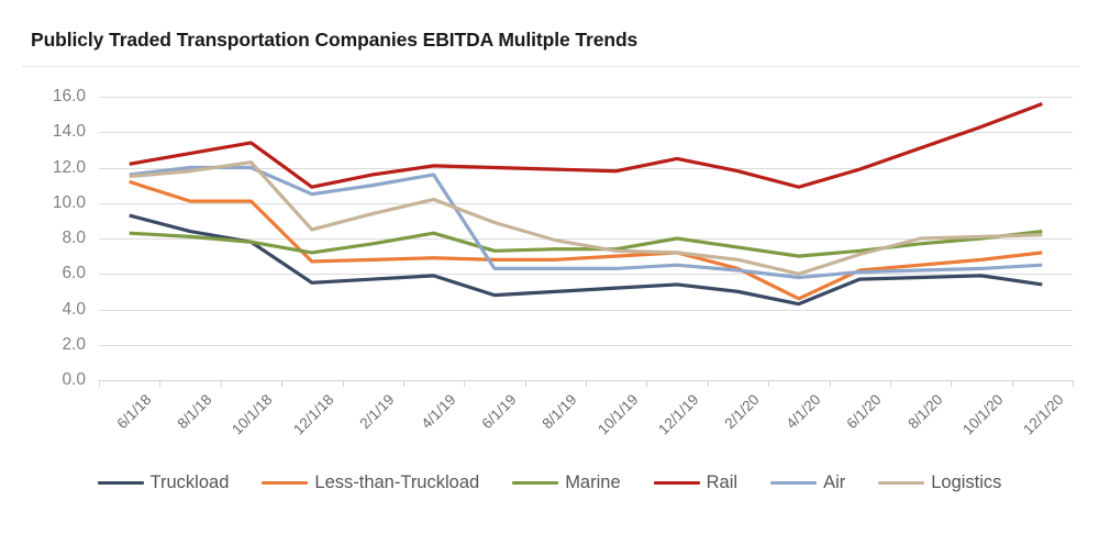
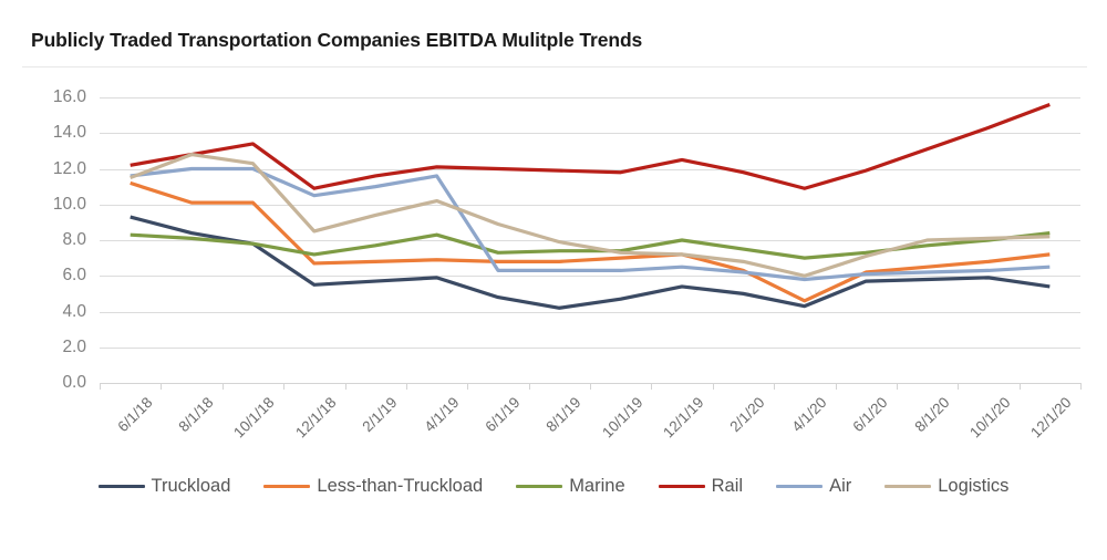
Logistics/8/1/18: 11.8 -> 12.8
Truckload/8/1/19: 5.0 -> 4.2
Truckload/10/1/19: 5.2 -> 4.7
